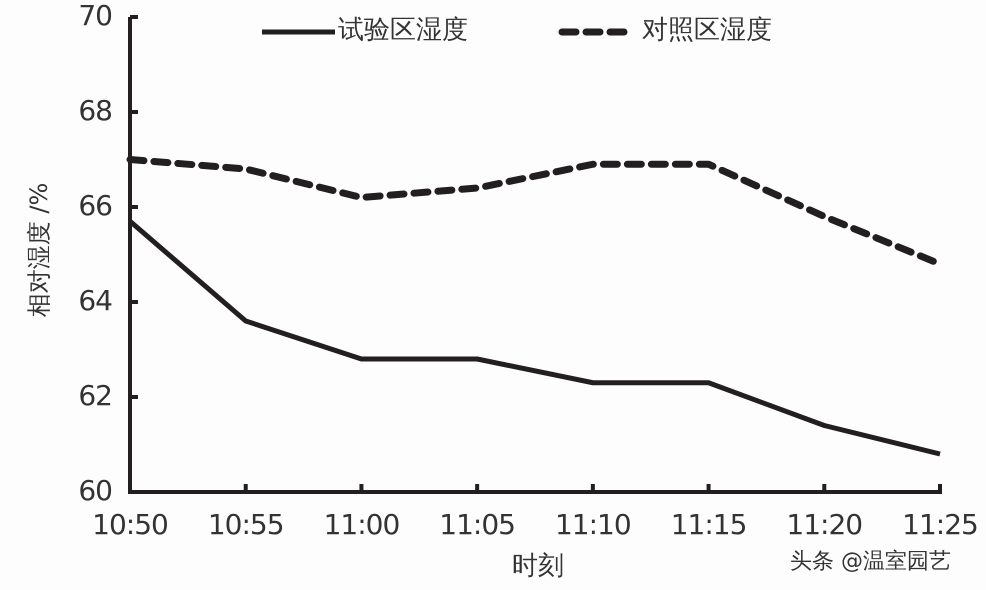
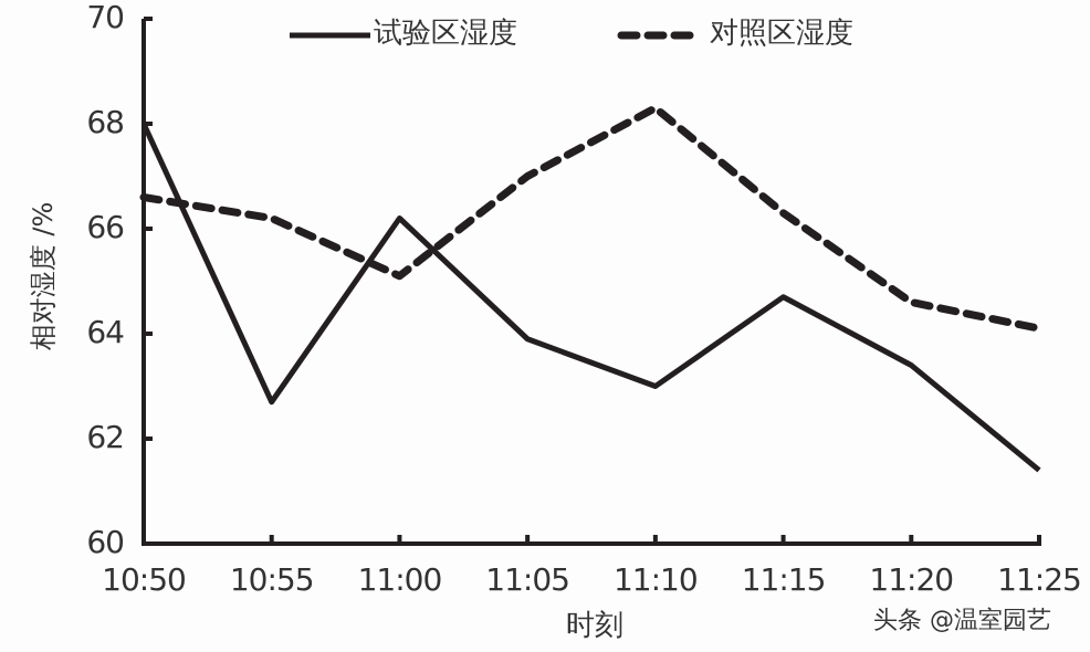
试验区湿度/10:50: 65.7 -> 68.0
对照区湿度/10:50: 67.0 -> 66.6
试验区湿度/10:55: 63.6 -> 62.7
对照区湿度/10:55: 66.8 -> 66.2
试验区湿度/11:00: 62.8 -> 66.2
对照区湿度/11:00: 66.2 -> 65.1
试验区湿度/11:05: 62.8 -> 63.9
对照区湿度/11:05: 66.4 -> 67.0
试验区湿度/11:10: 62.3 -> 63.0
对照区湿度/11:10: 66.9 -> 68.3
试验区湿度/11:15: 62.3 -> 64.7
对照区湿度/11:15: 66.9 -> 66.3
试验区湿度/11:20: 61.4 -> 63.4
对照区湿度/11:20: 65.8 -> 64.6
试验区湿度/11:25: 60.8 -> 61.4
对照区湿度/11:25: 64.8 -> 64.1
